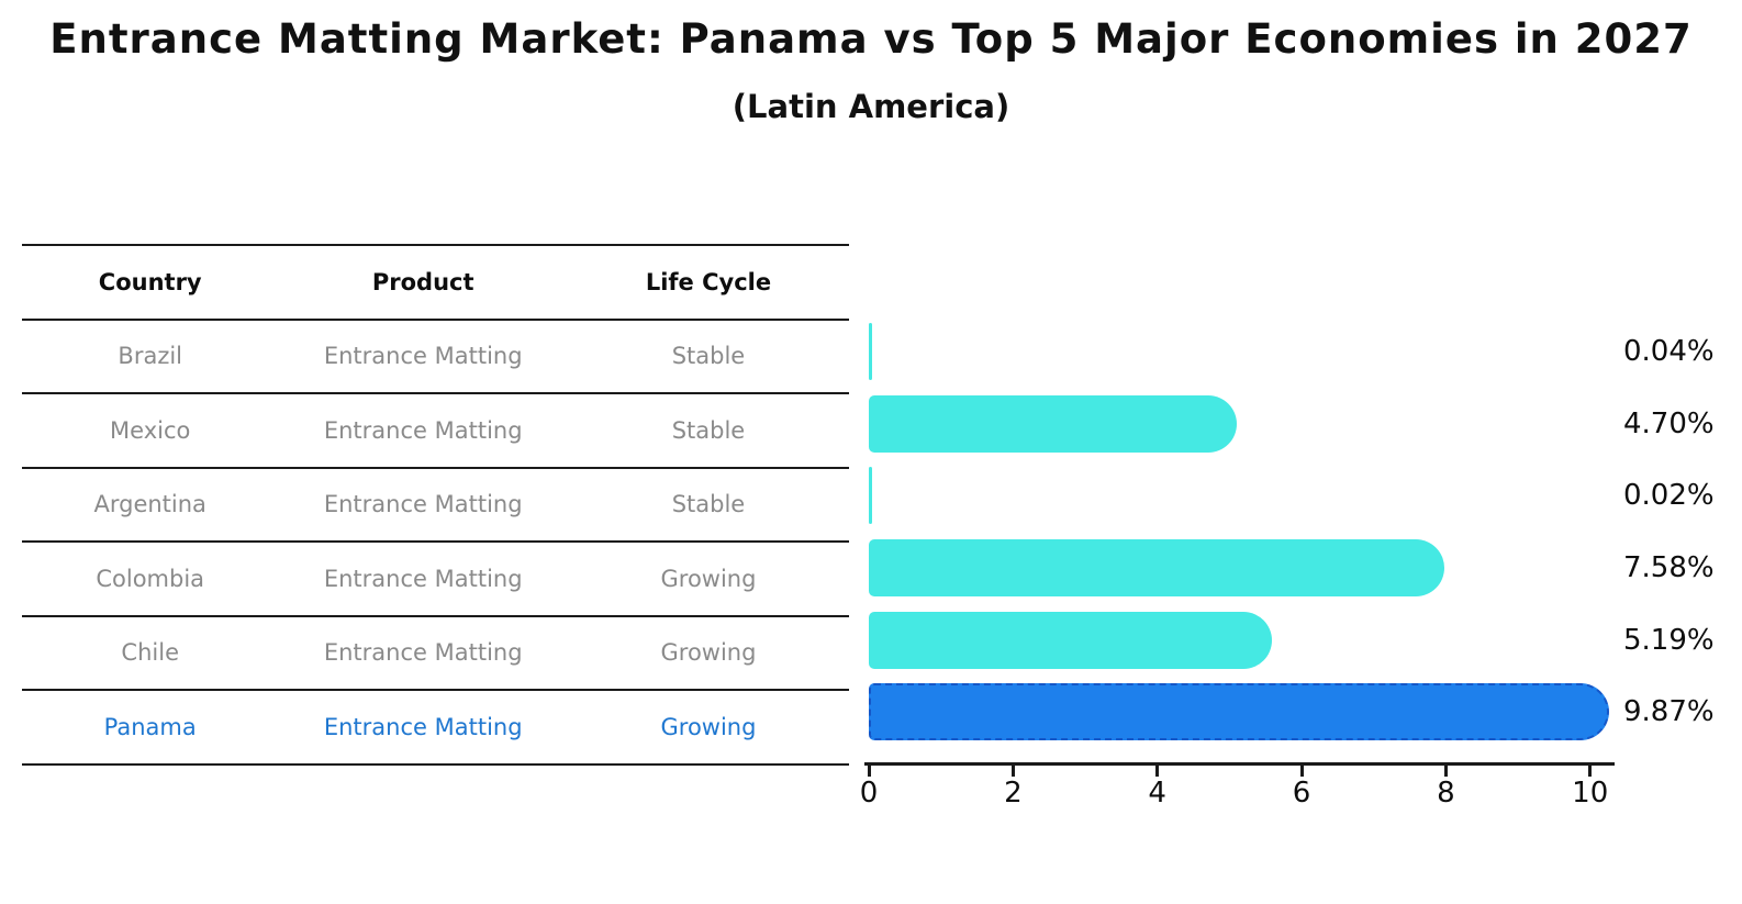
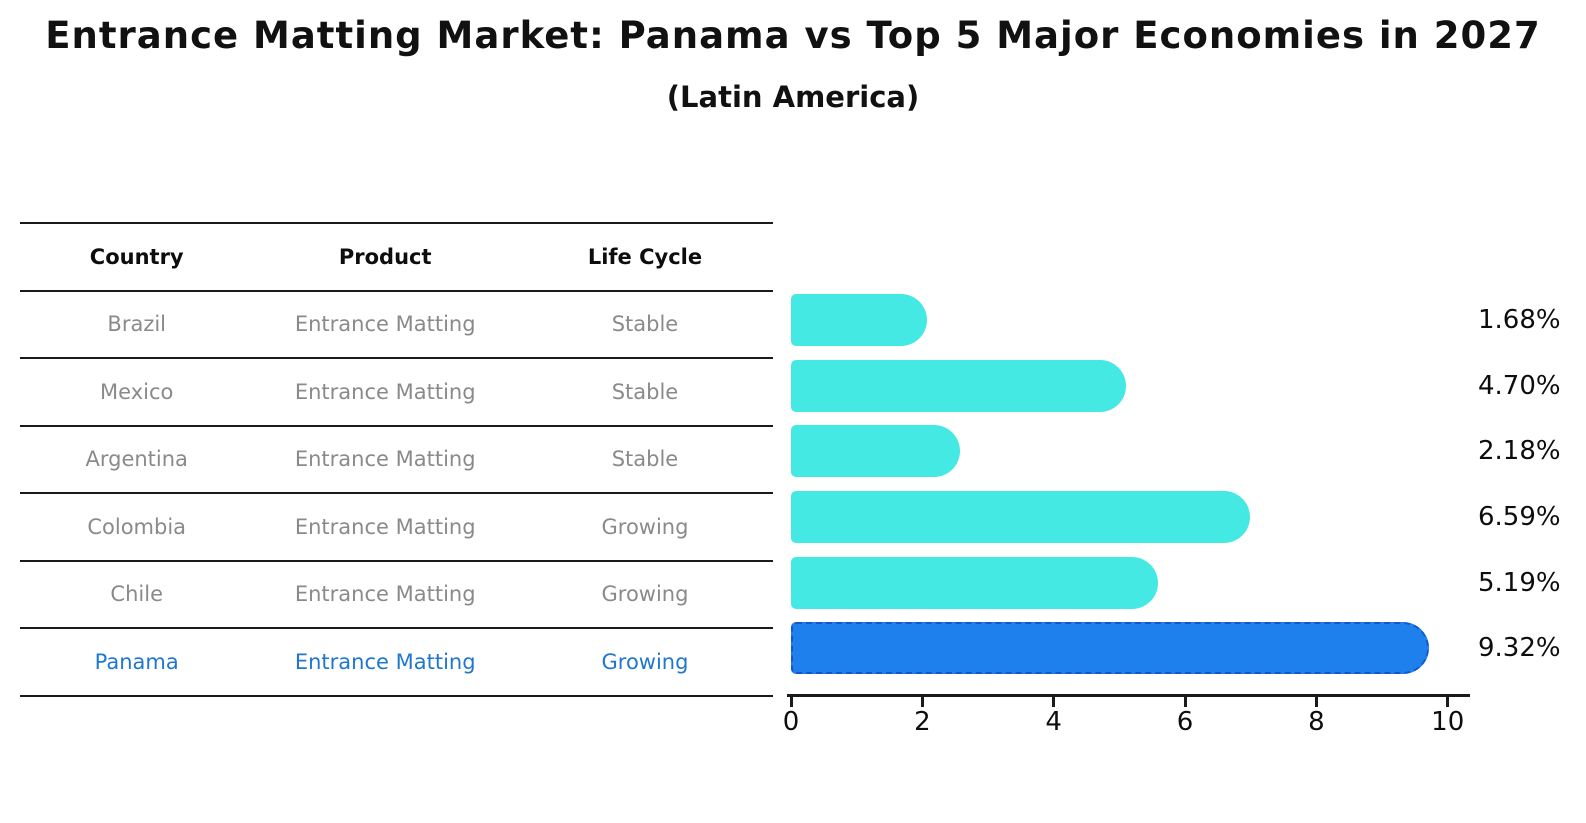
Brazil: 0.04% -> 1.68%
Argentina: 0.02% -> 2.18%
Colombia: 7.58% -> 6.59%
Panama: 9.87% -> 9.32%
